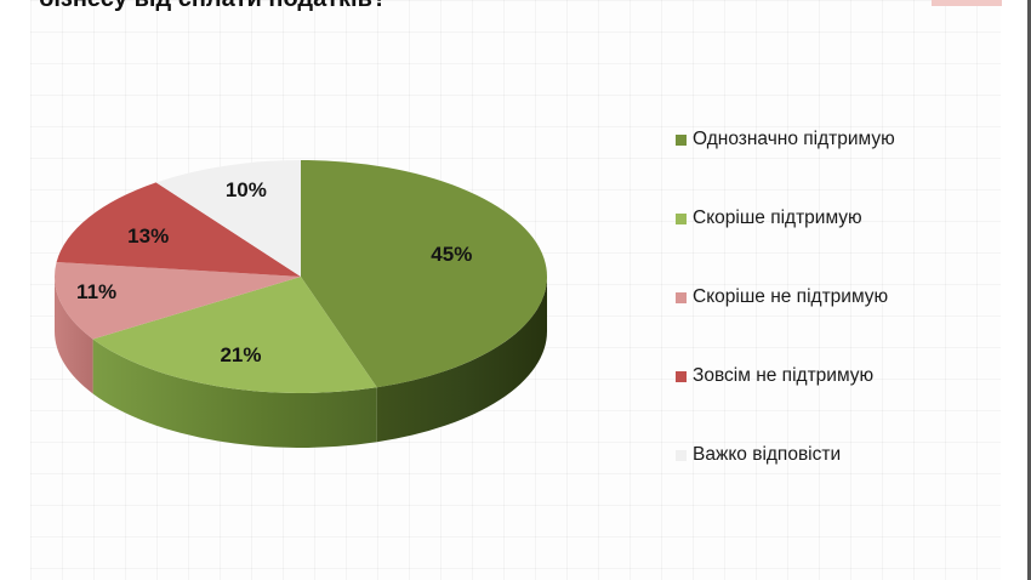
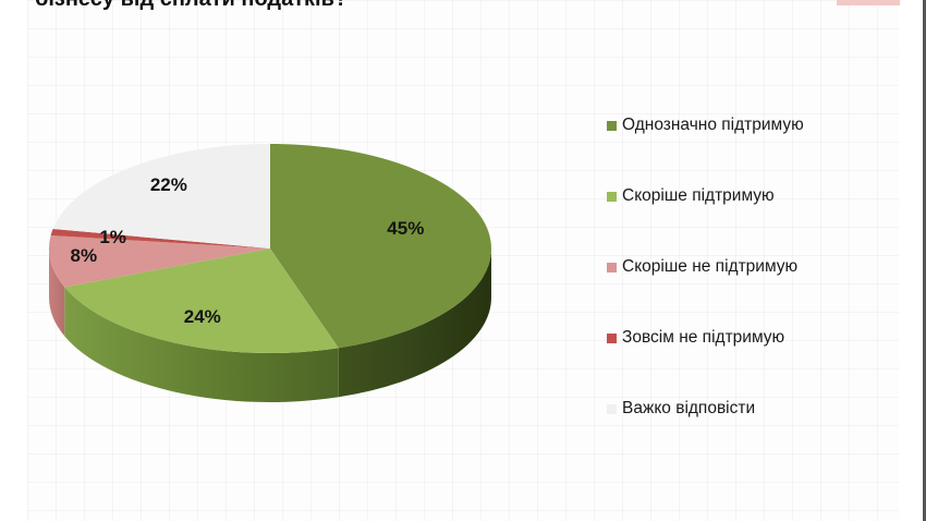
Скоріше підтримую: 21% -> 24%
Скоріше не підтримую: 11% -> 8%
Зовсім не підтримую: 13% -> 1%
Важко відповісти: 10% -> 22%
